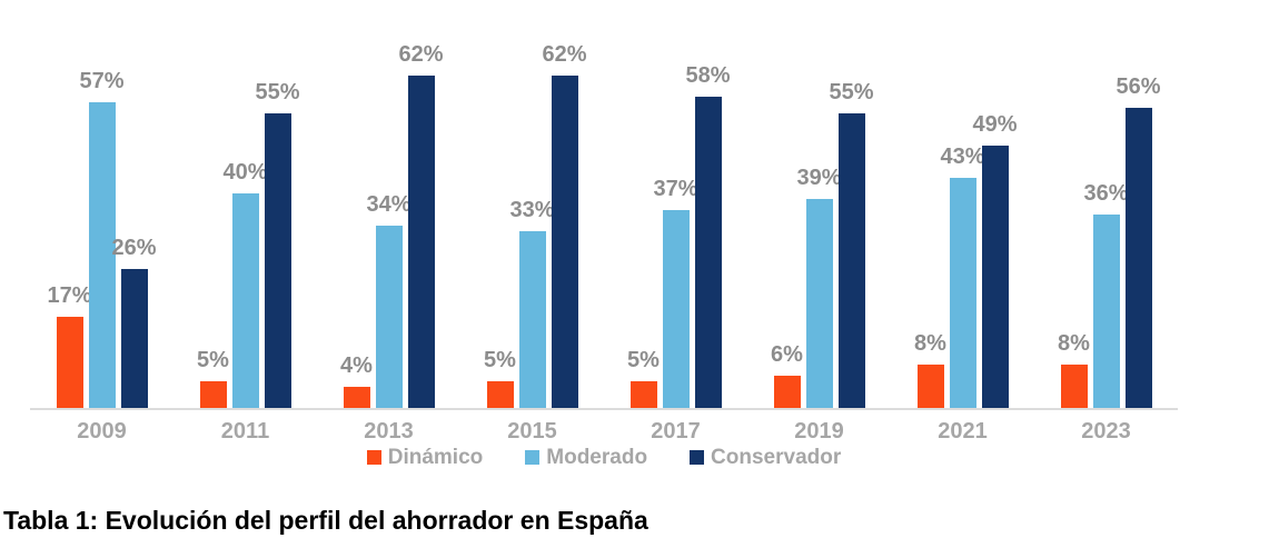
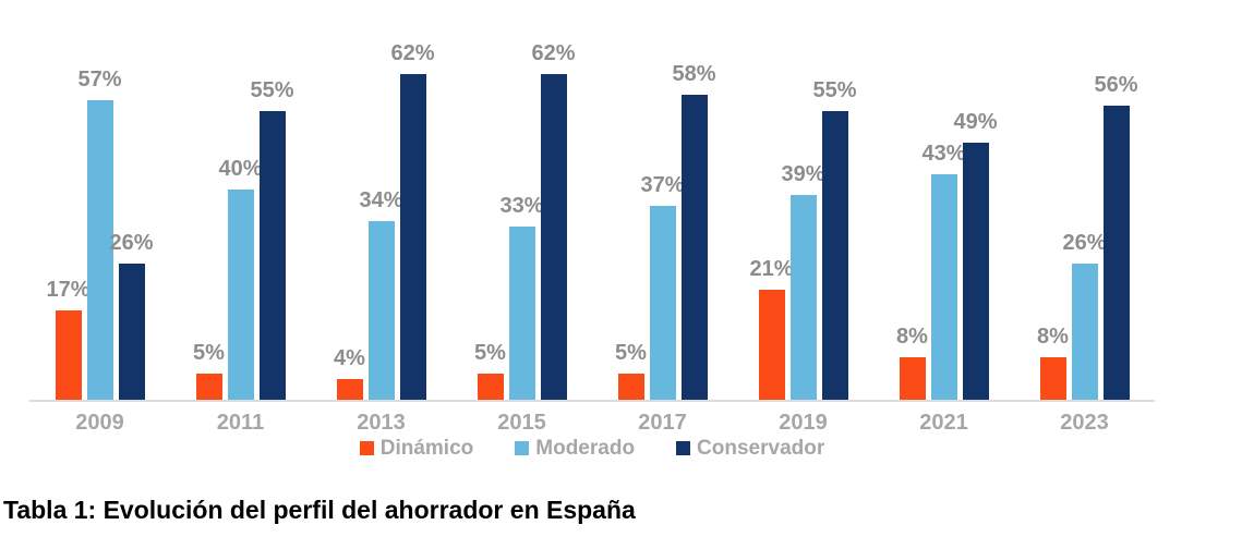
Dinámico/2019: 6% -> 21%
Moderado/2023: 36% -> 26%
